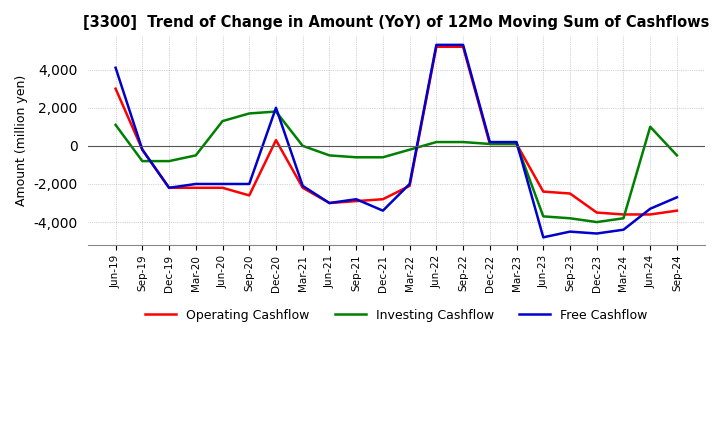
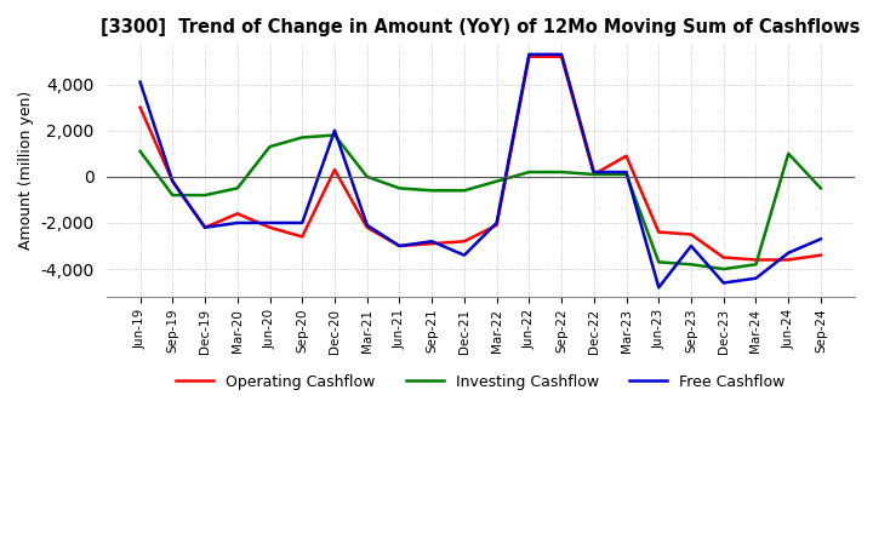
Operating Cashflow/Mar-20: -2,200 -> -1,600
Operating Cashflow/Mar-23: 100 -> 900
Free Cashflow/Sep-23: -4,500 -> -3,000
